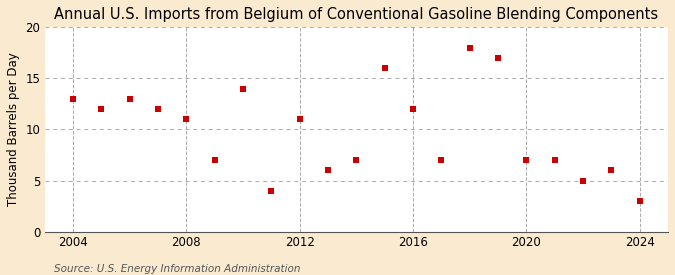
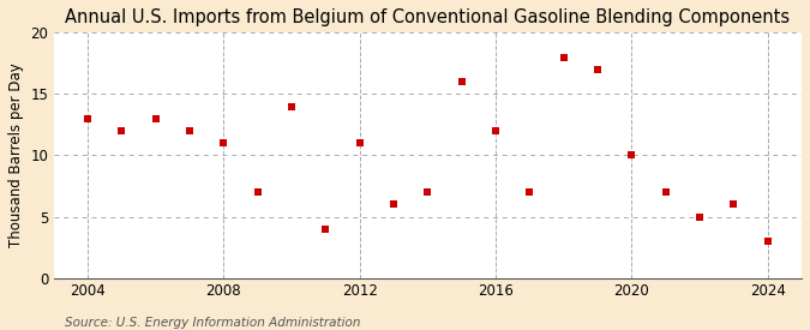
2020: 7 -> 10
